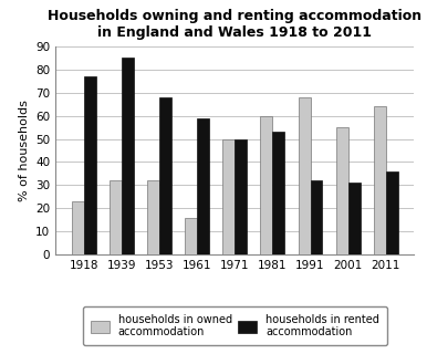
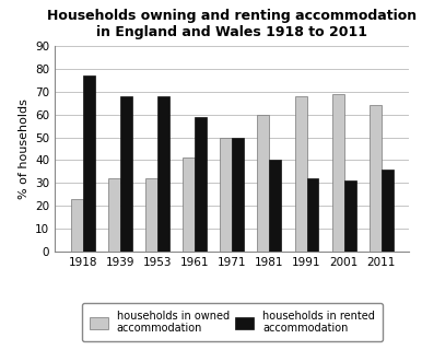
households in rented accommodation/1939: 85 -> 68
households in owned accommodation/1961: 16 -> 41
households in rented accommodation/1981: 53 -> 40
households in owned accommodation/2001: 55 -> 69
